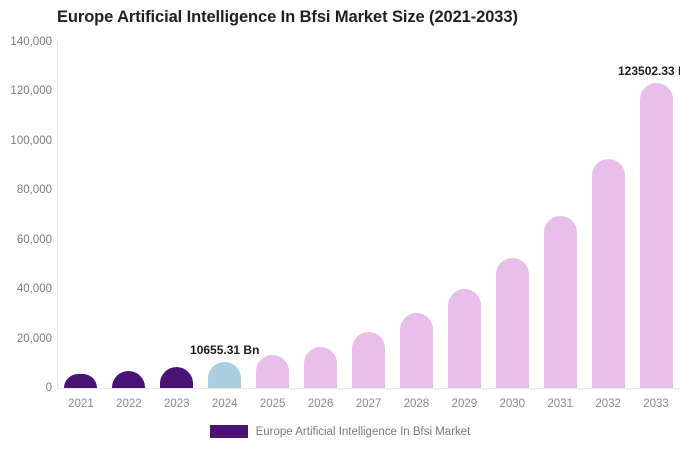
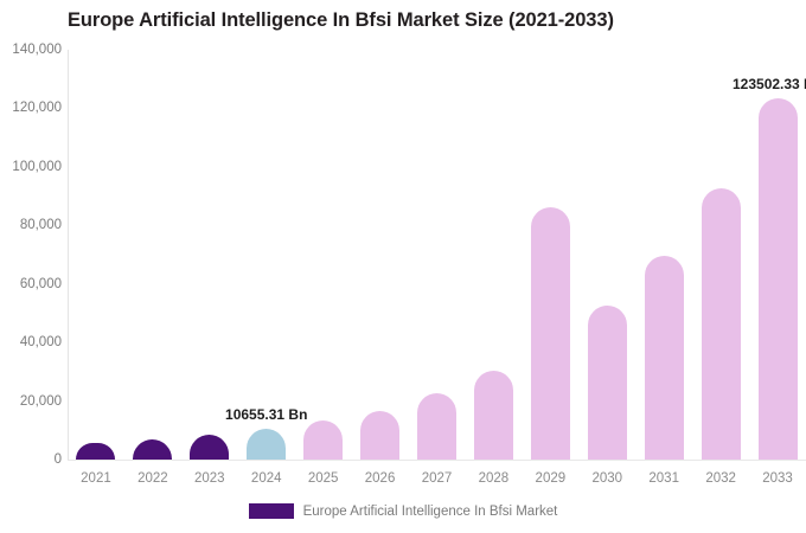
2029: 40000 -> 86000
